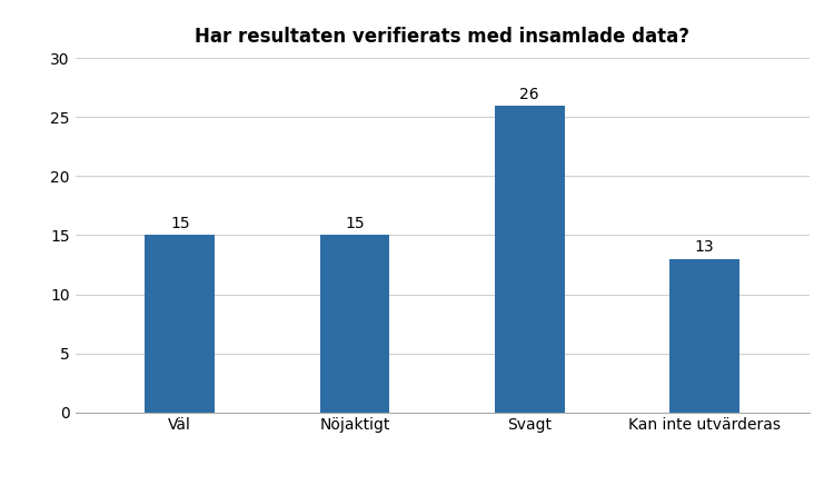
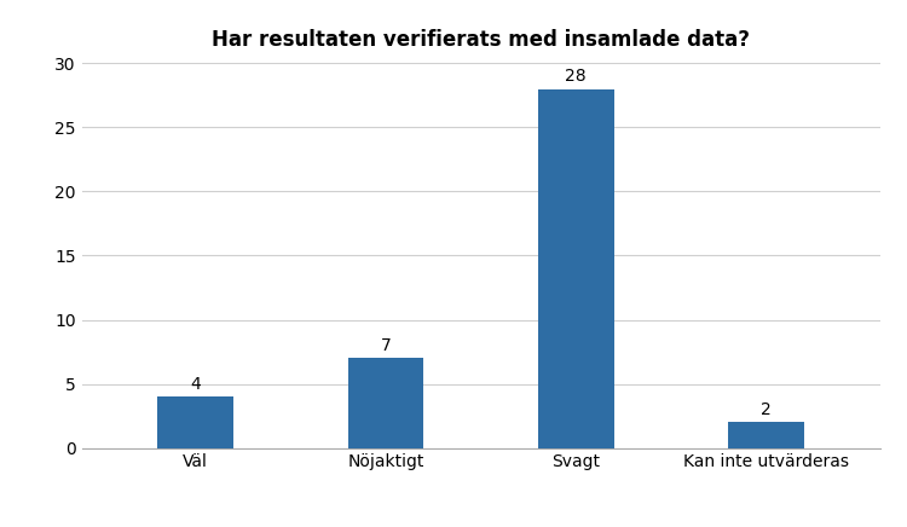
Väl: 15 -> 4
Nöjaktigt: 15 -> 7
Svagt: 26 -> 28
Kan inte utvärderas: 13 -> 2
